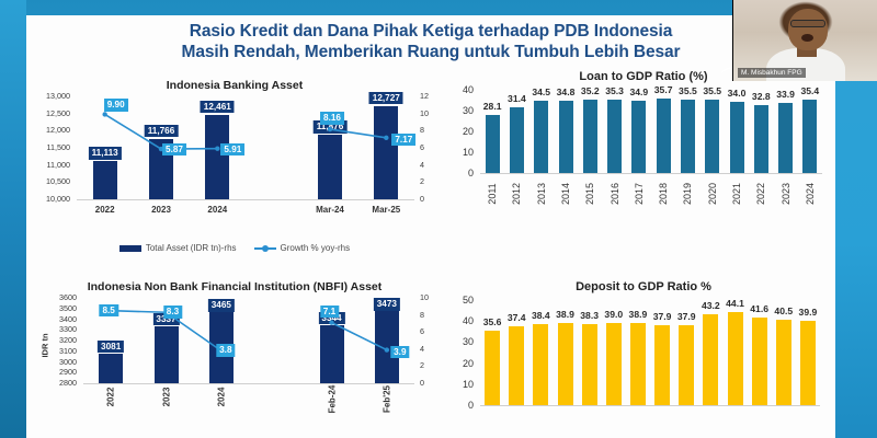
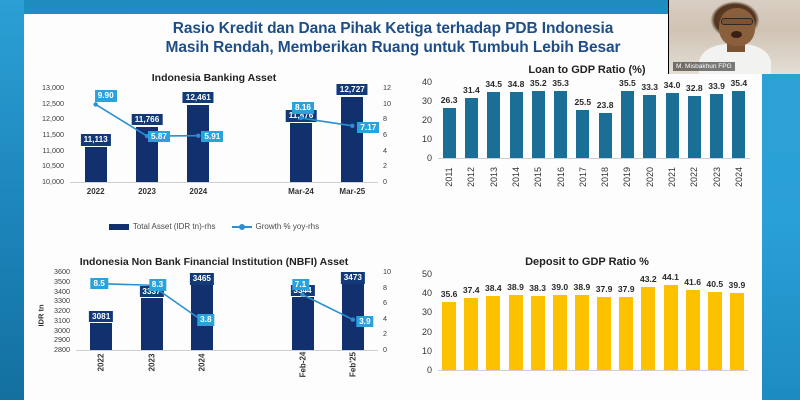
Loan to GDP Ratio (%)/2011: 28.1 -> 26.3
Loan to GDP Ratio (%)/2017: 34.9 -> 25.5
Loan to GDP Ratio (%)/2018: 35.7 -> 23.8
Loan to GDP Ratio (%)/2020: 35.5 -> 33.3
